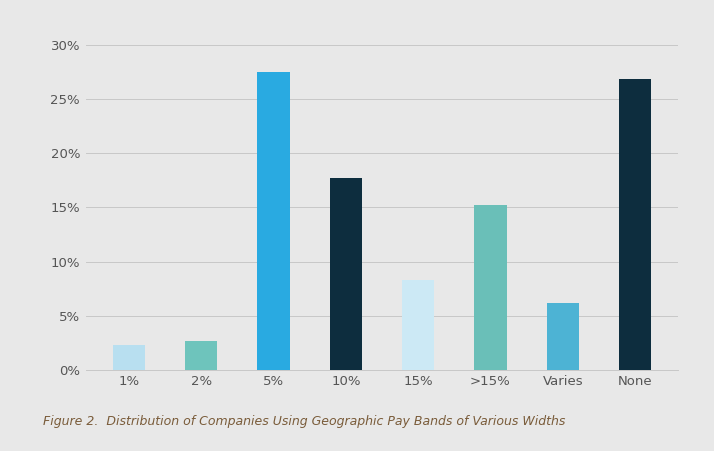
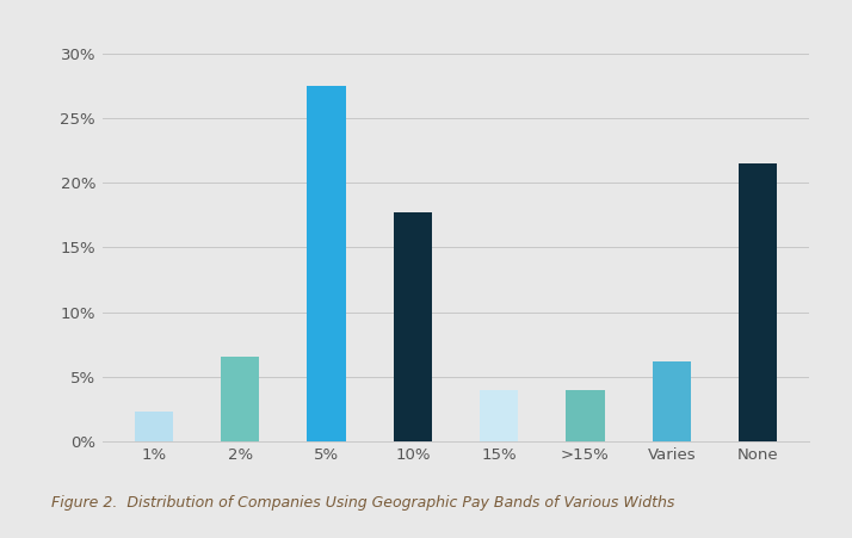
2%: 2.7% -> 6.5%
15%: 8.3% -> 4.0%
>15%: 15.2% -> 4.0%
None: 26.9% -> 21.5%
